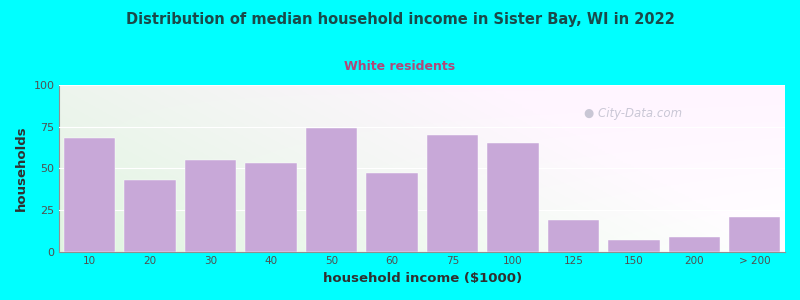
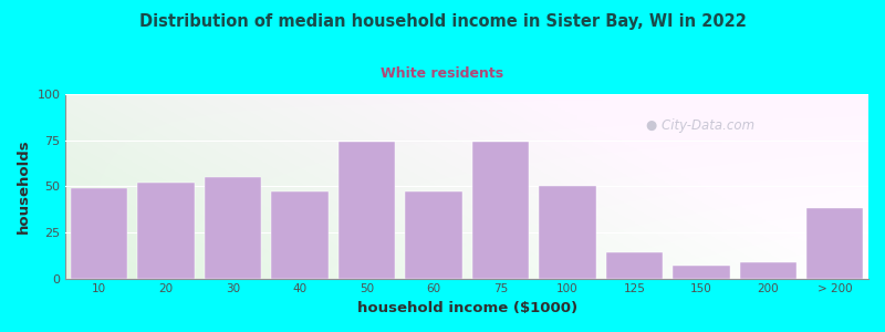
10: 68 -> 49
20: 43 -> 52
40: 53 -> 47
75: 70 -> 74
100: 65 -> 50
125: 19 -> 14
> 200: 21 -> 38
